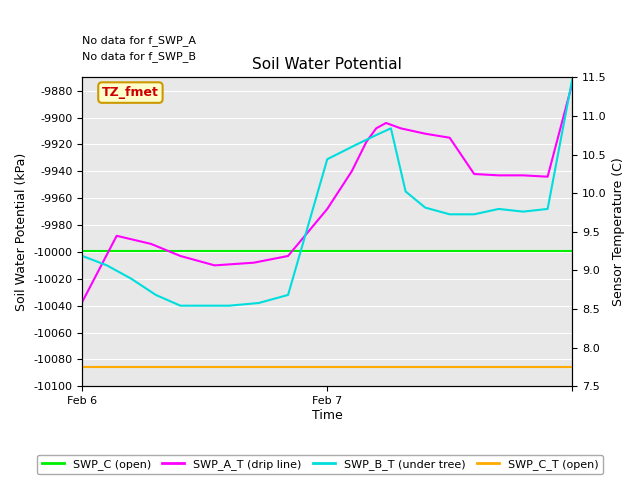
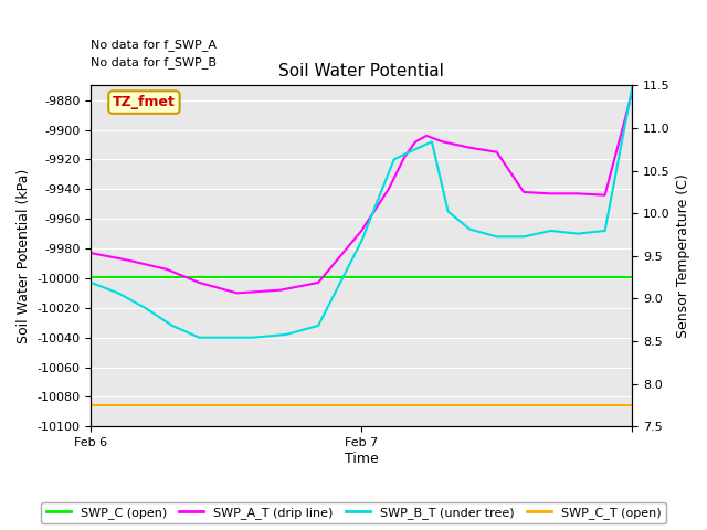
SWP_A_T (drip line)/Feb 6: -10037 -> -9983
SWP_B_T (under tree)/Feb 7: -9931 -> -9975
